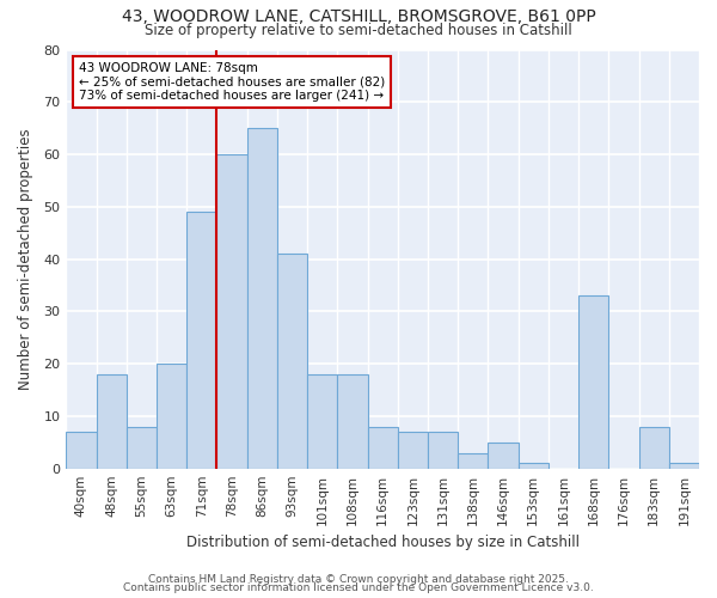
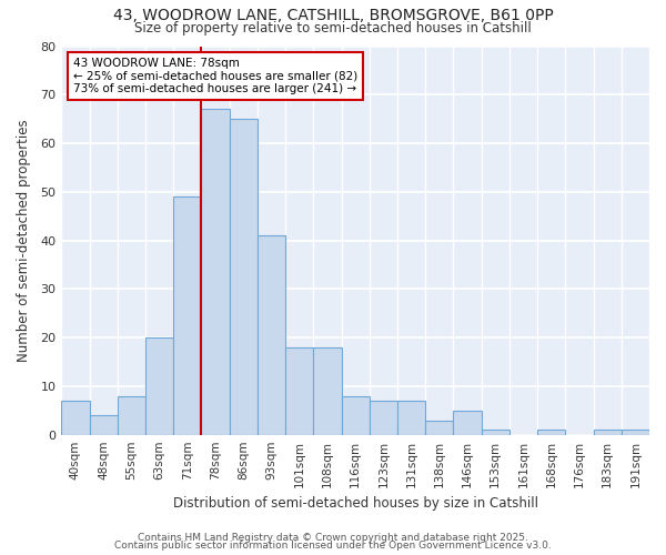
48sqm: 18 -> 4
78sqm: 60 -> 67
168sqm: 33 -> 1
183sqm: 8 -> 1
